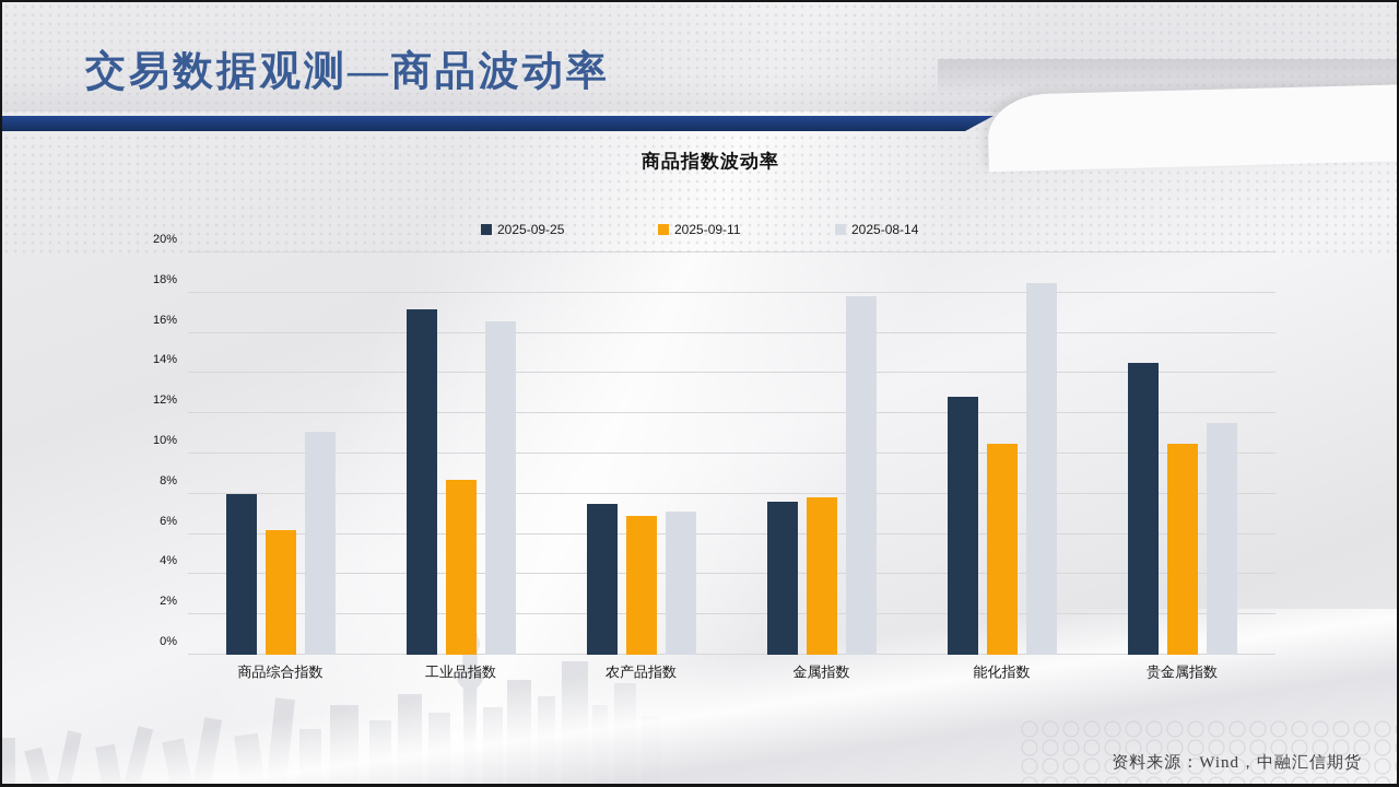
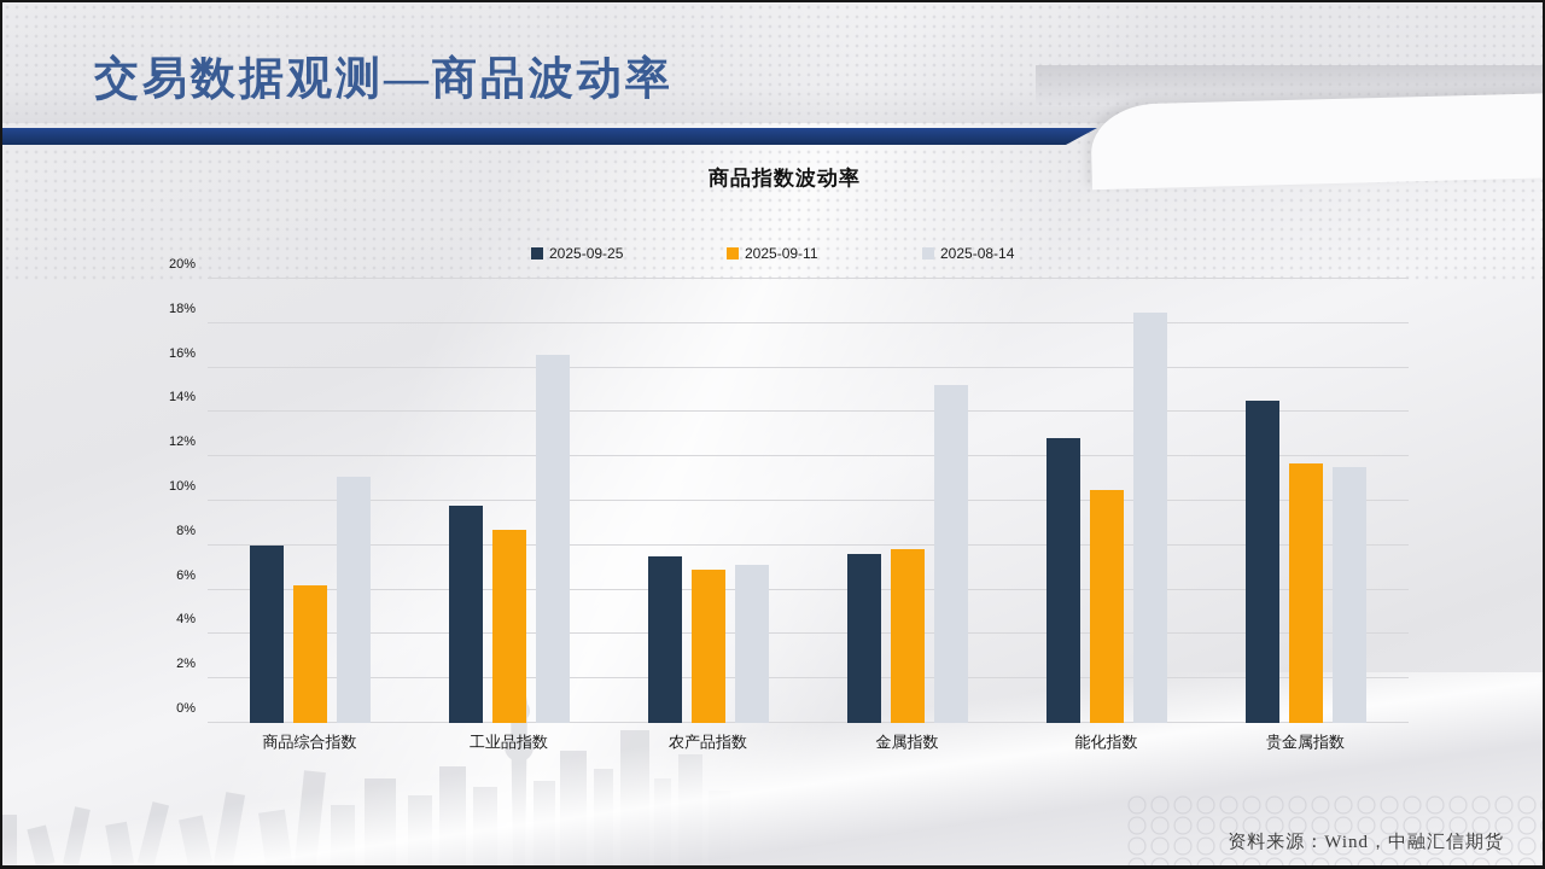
2025-09-25/工业品指数: 17.2% -> 9.8%
2025-08-14/金属指数: 17.8% -> 15.2%
2025-09-11/贵金属指数: 10.5% -> 11.7%
